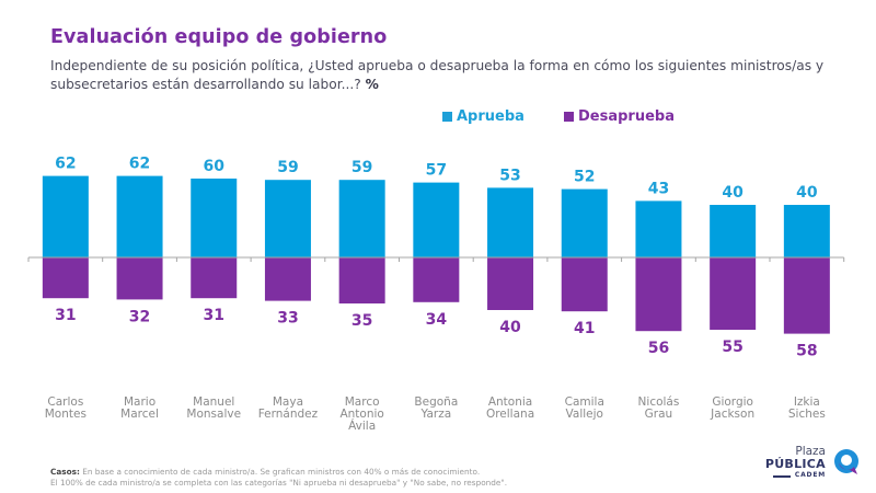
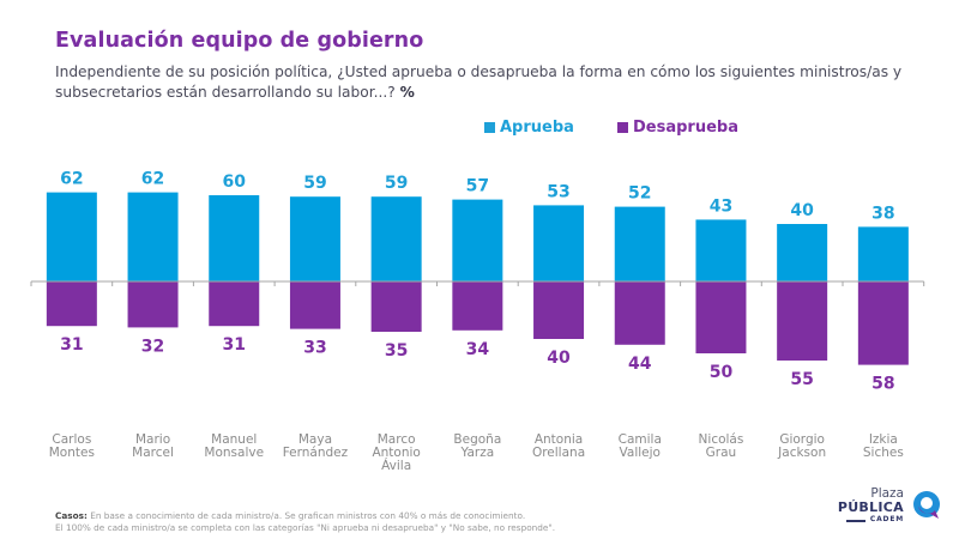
Desaprueba/Camila Vallejo: 41 -> 44
Desaprueba/Nicolás Grau: 56 -> 50
Aprueba/Izkia Siches: 40 -> 38
